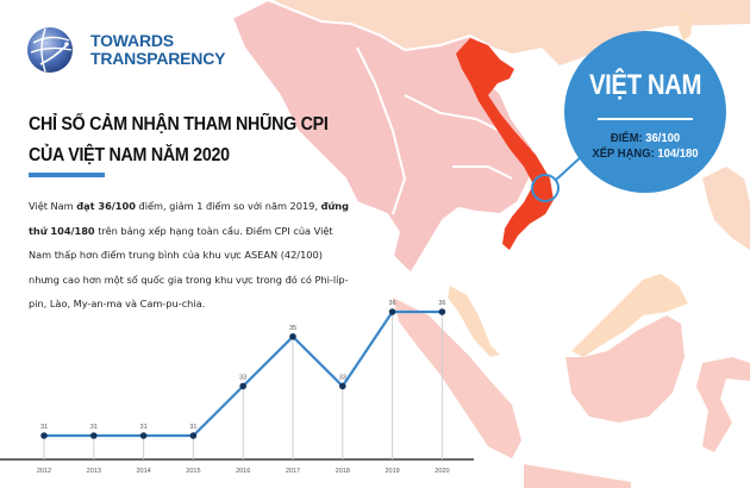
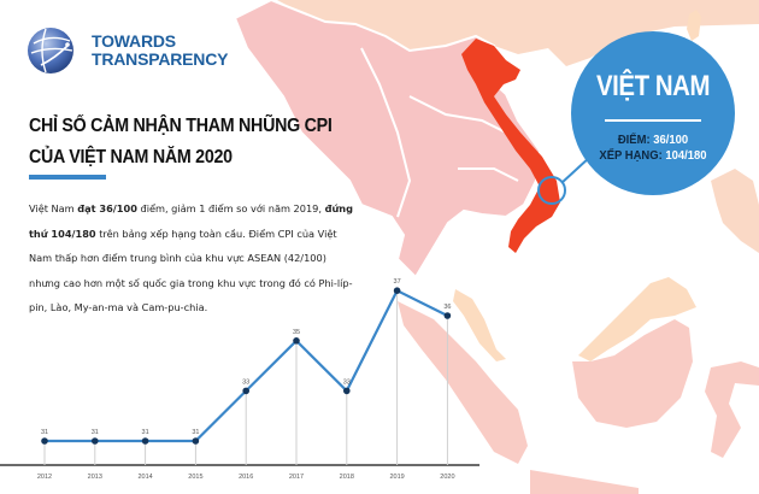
2019: 36 -> 37
